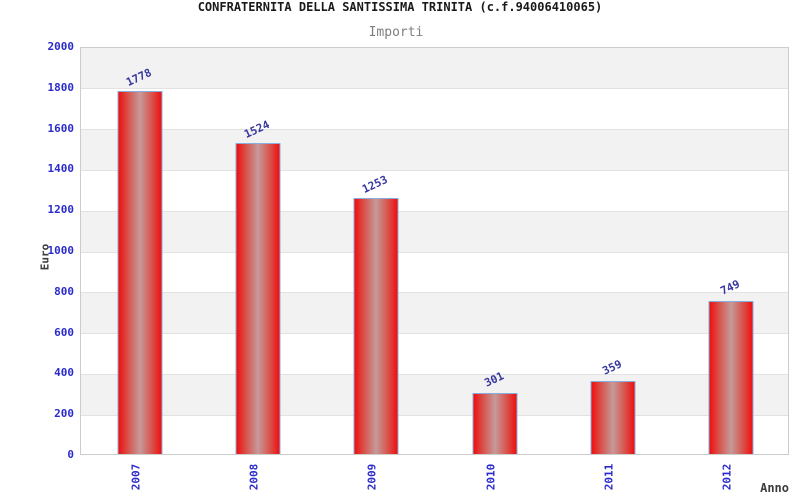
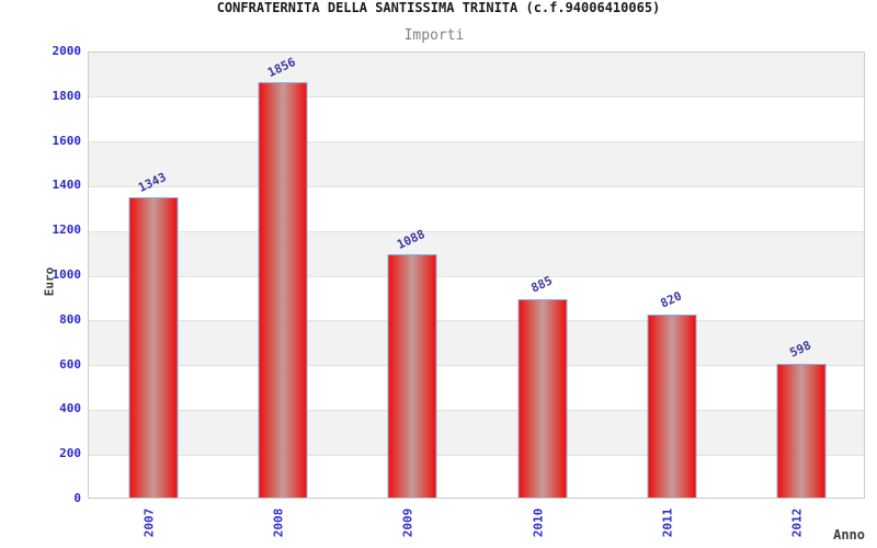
2007: 1778 -> 1343
2008: 1524 -> 1856
2009: 1253 -> 1088
2010: 301 -> 885
2011: 359 -> 820
2012: 749 -> 598
